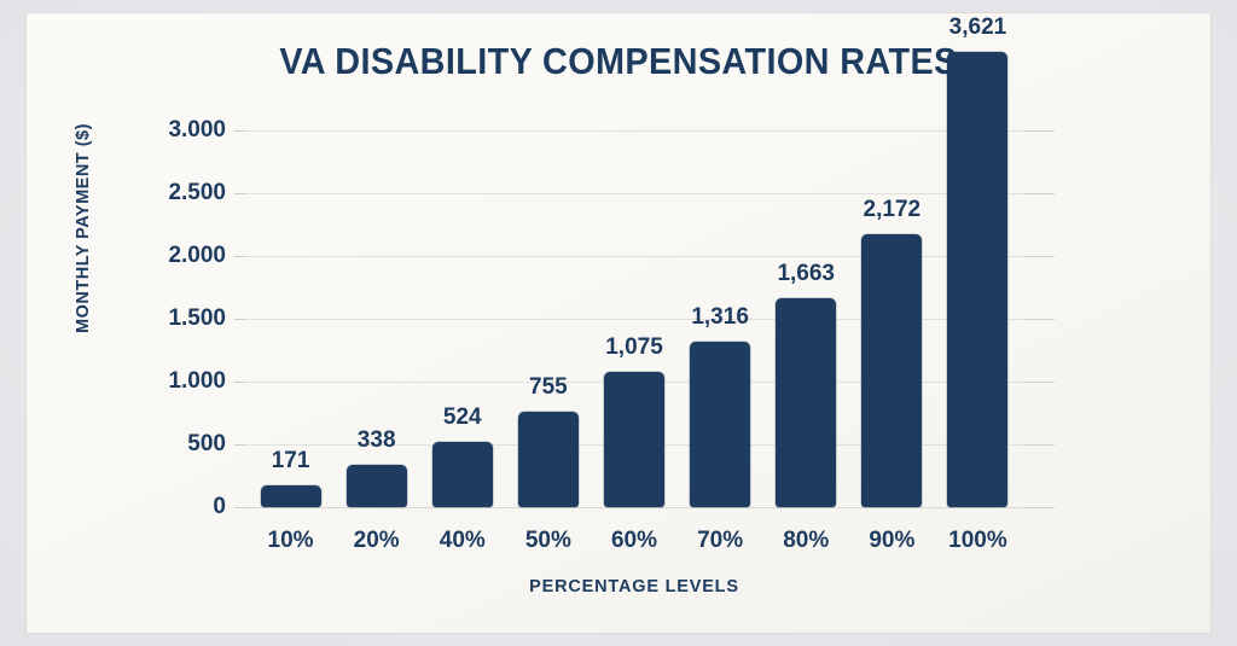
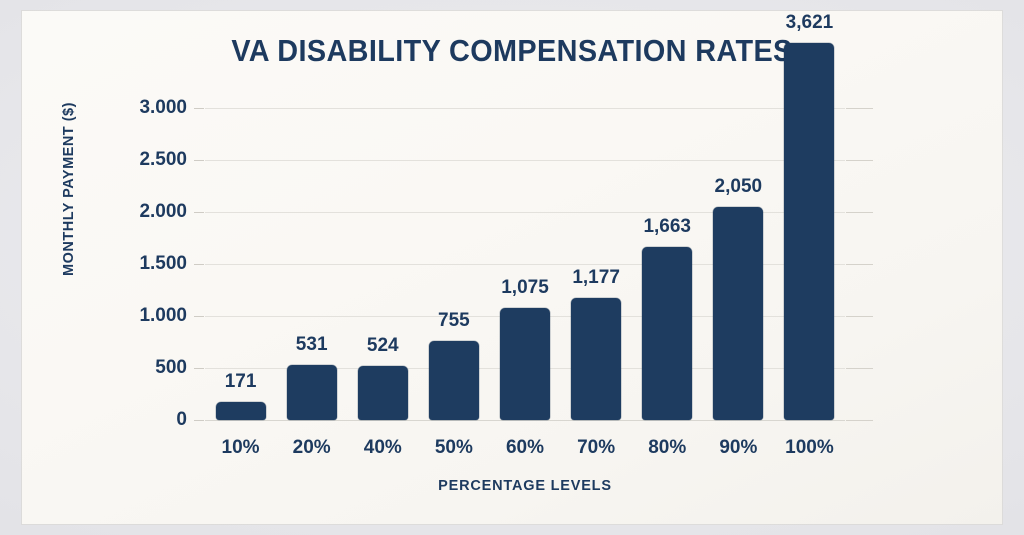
20%: 338 -> 531
70%: 1,316 -> 1,177
90%: 2,172 -> 2,050
